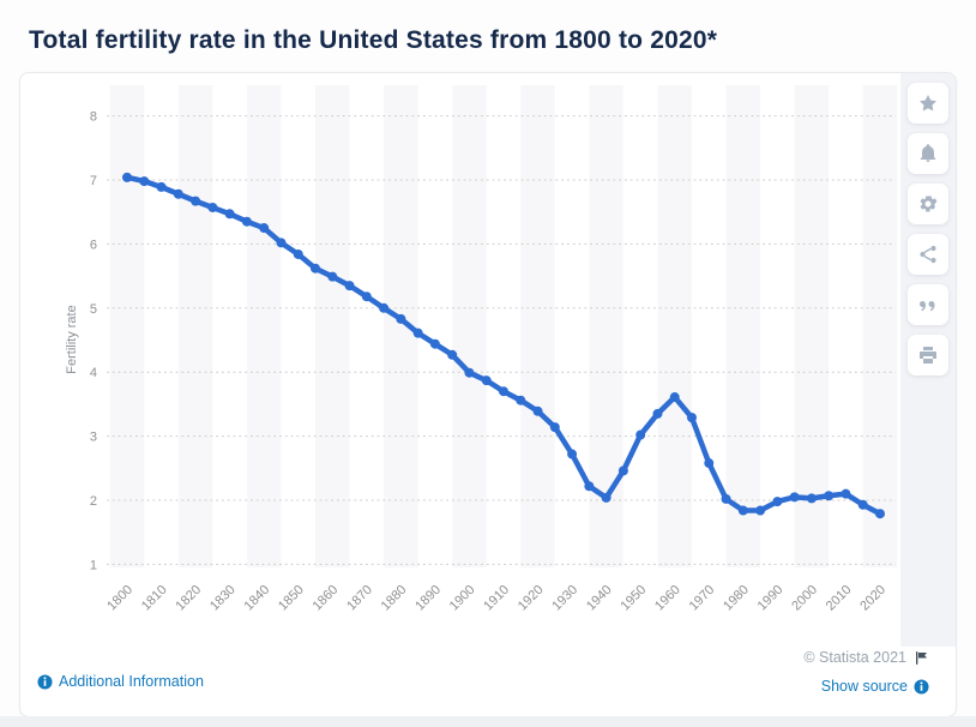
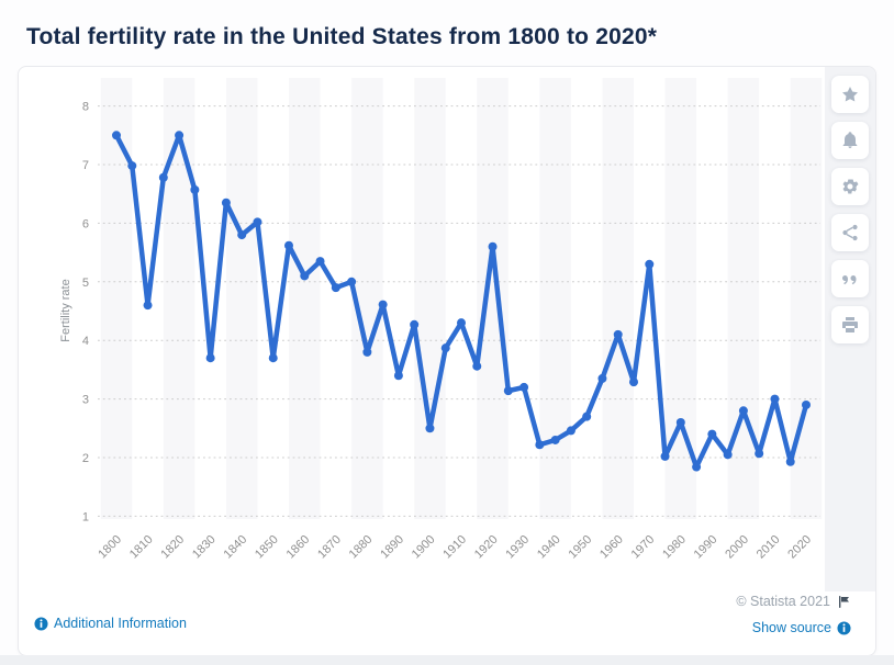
1800: 7.0 -> 7.5
1810: 6.9 -> 4.6
1820: 6.7 -> 7.5
1830: 6.5 -> 3.7
1840: 6.2 -> 5.8
1850: 5.8 -> 3.7
1860: 5.5 -> 5.1
1870: 5.2 -> 4.9
1880: 4.8 -> 3.8
1890: 4.4 -> 3.4
1900: 4.0 -> 2.5
1910: 3.7 -> 4.3
1920: 3.4 -> 5.6
1930: 2.7 -> 3.2
1940: 2.0 -> 2.3
1950: 3.0 -> 2.7
1960: 3.6 -> 4.1
1970: 2.6 -> 5.3
1980: 1.8 -> 2.6
1990: 2.0 -> 2.4
2000: 2.0 -> 2.8
2010: 2.1 -> 3.0
2020: 1.8 -> 2.9
